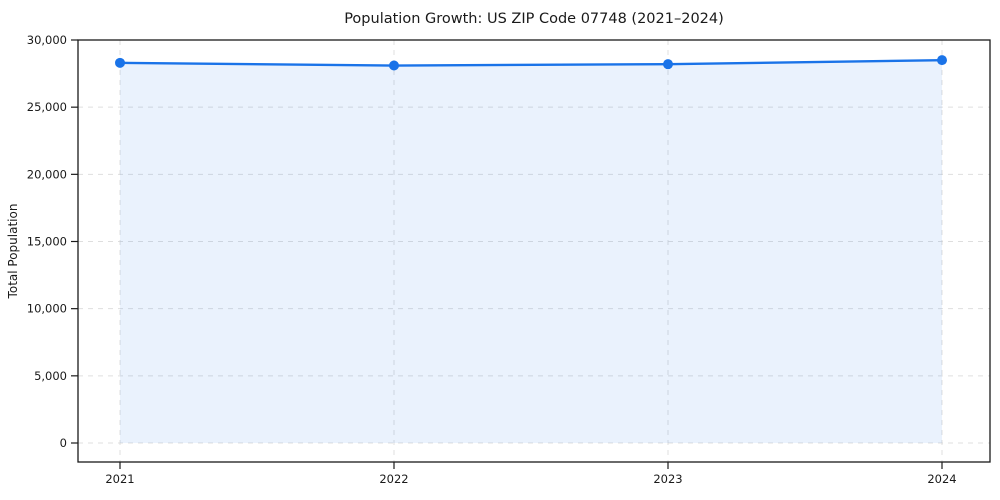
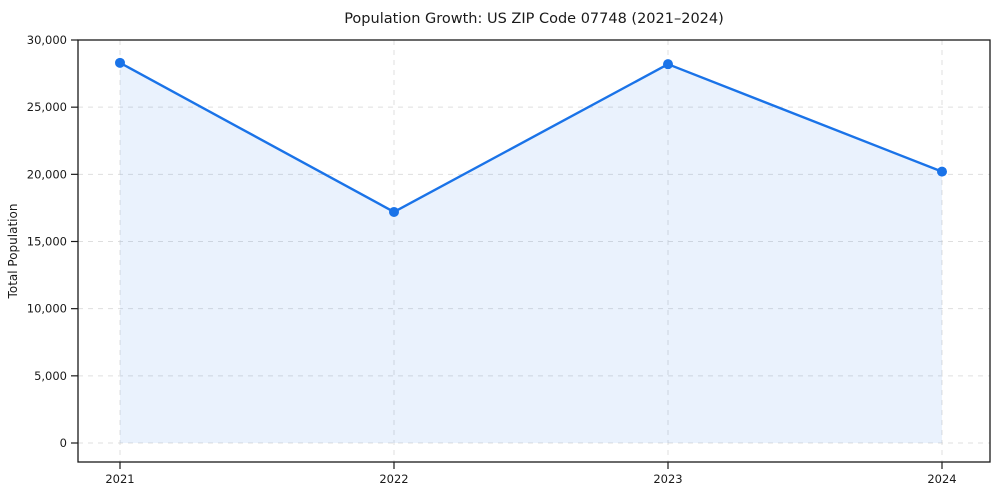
2022: 28100 -> 17200
2024: 28500 -> 20200
